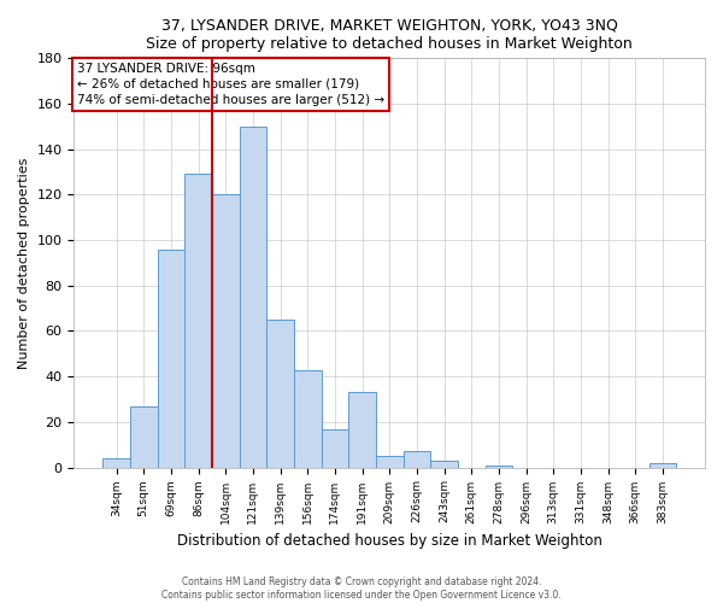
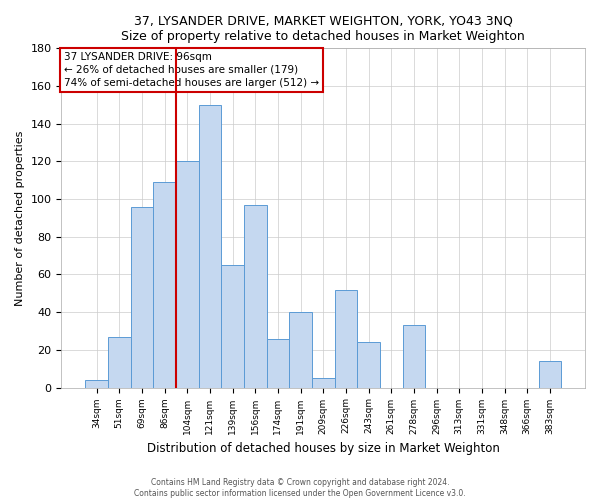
86sqm: 129 -> 109
156sqm: 43 -> 97
174sqm: 17 -> 26
191sqm: 33 -> 40
226sqm: 7 -> 52
243sqm: 3 -> 24
278sqm: 1 -> 33
383sqm: 2 -> 14
